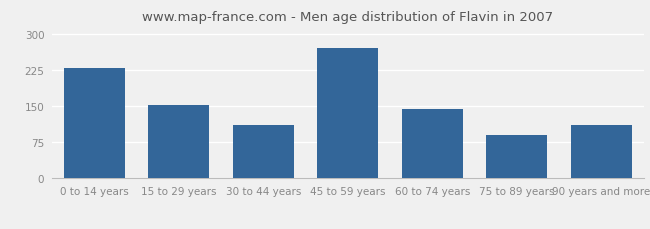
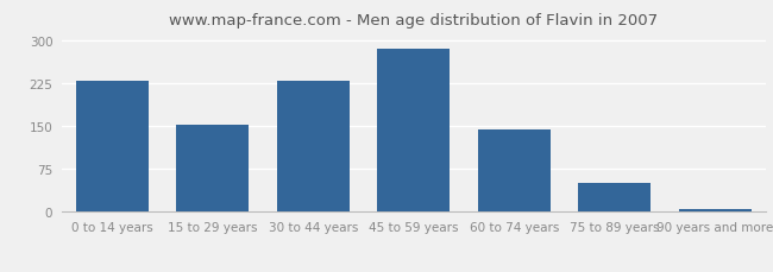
30 to 44 years: 110 -> 230
45 to 59 years: 270 -> 285
75 to 89 years: 90 -> 50
90 years and more: 110 -> 5
